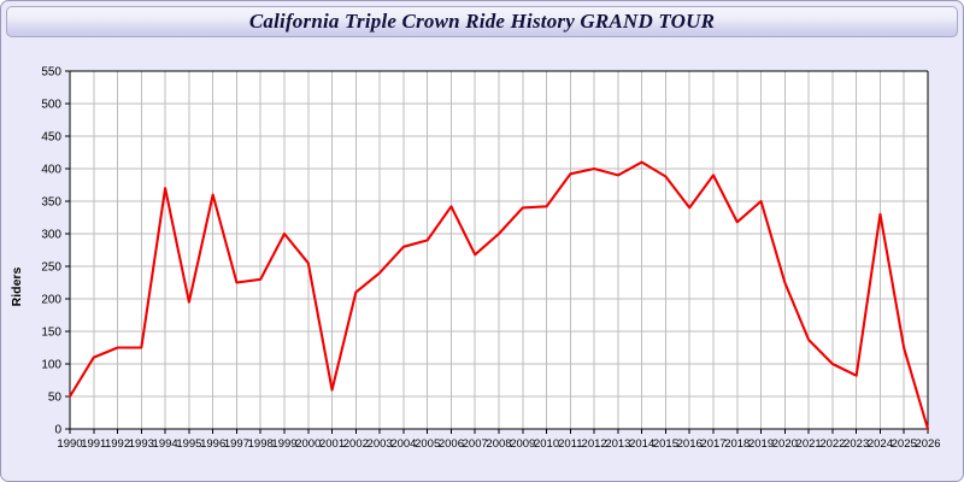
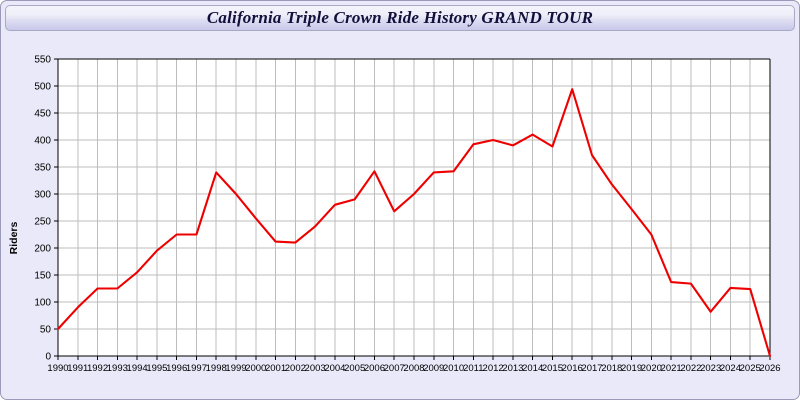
1991: 110 -> 90
1994: 370 -> 160
1996: 360 -> 220
1998: 230 -> 340
2001: 60 -> 210
2016: 340 -> 490
2017: 390 -> 370
2019: 350 -> 270
2022: 100 -> 130
2024: 330 -> 130
